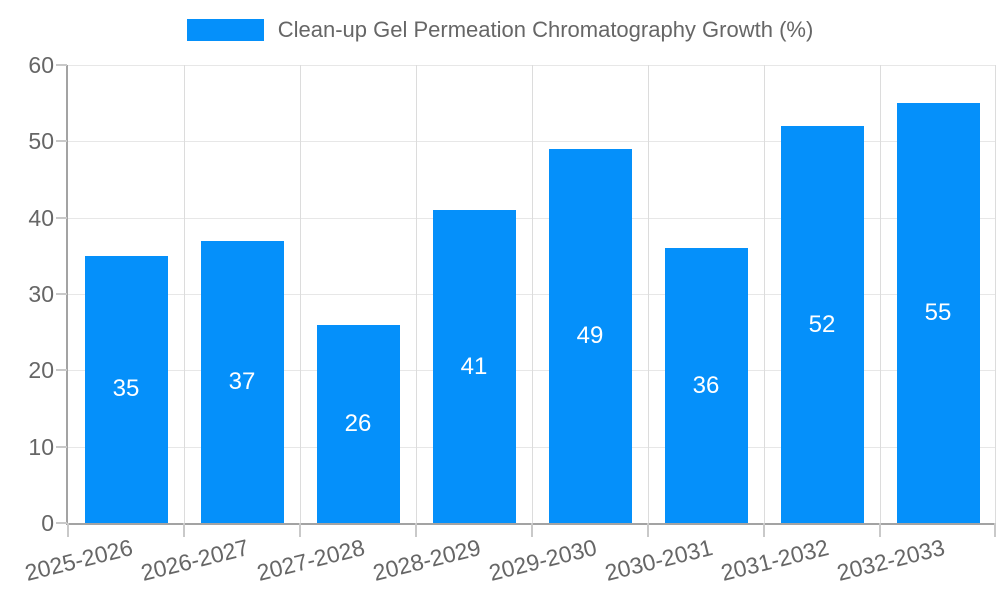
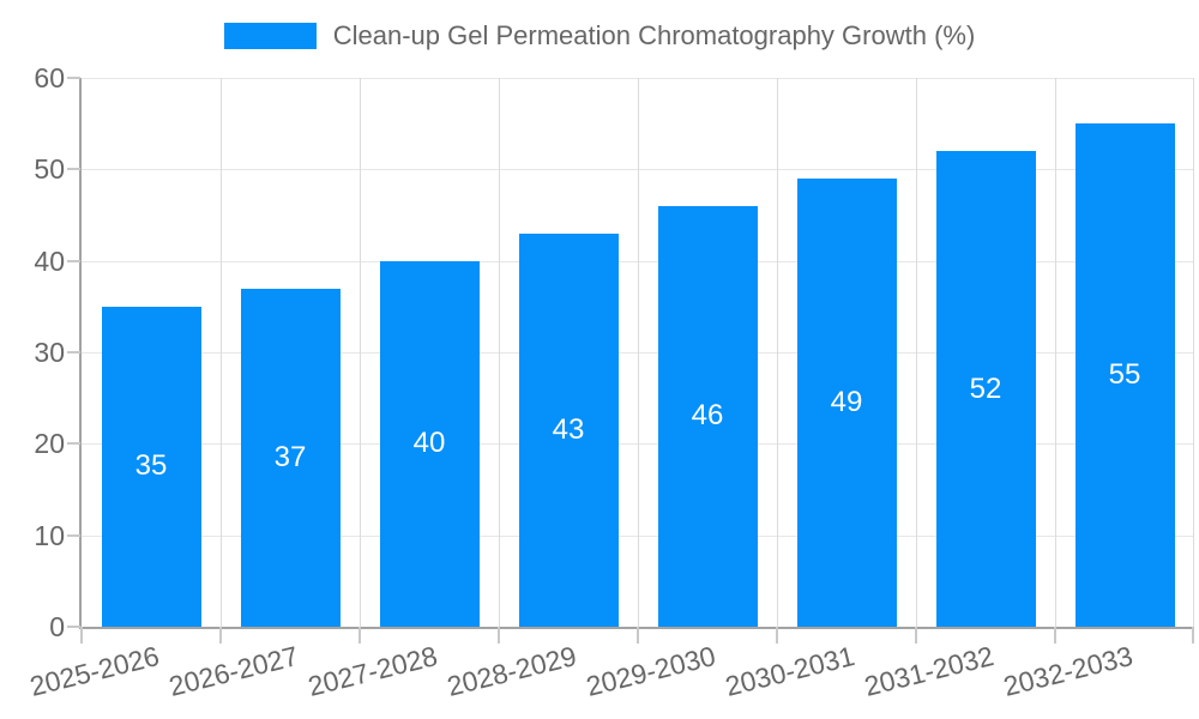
2027-2028: 26 -> 40
2028-2029: 41 -> 43
2029-2030: 49 -> 46
2030-2031: 36 -> 49
